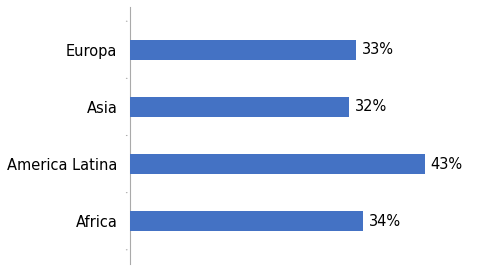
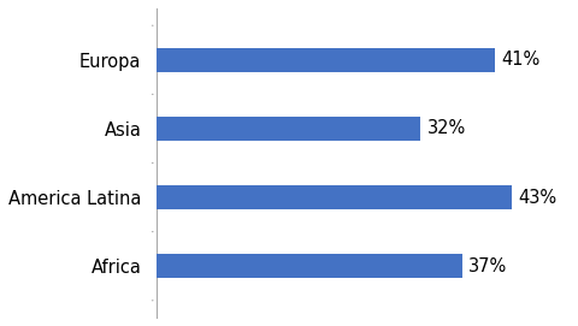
Europa: 33% -> 41%
Africa: 34% -> 37%
